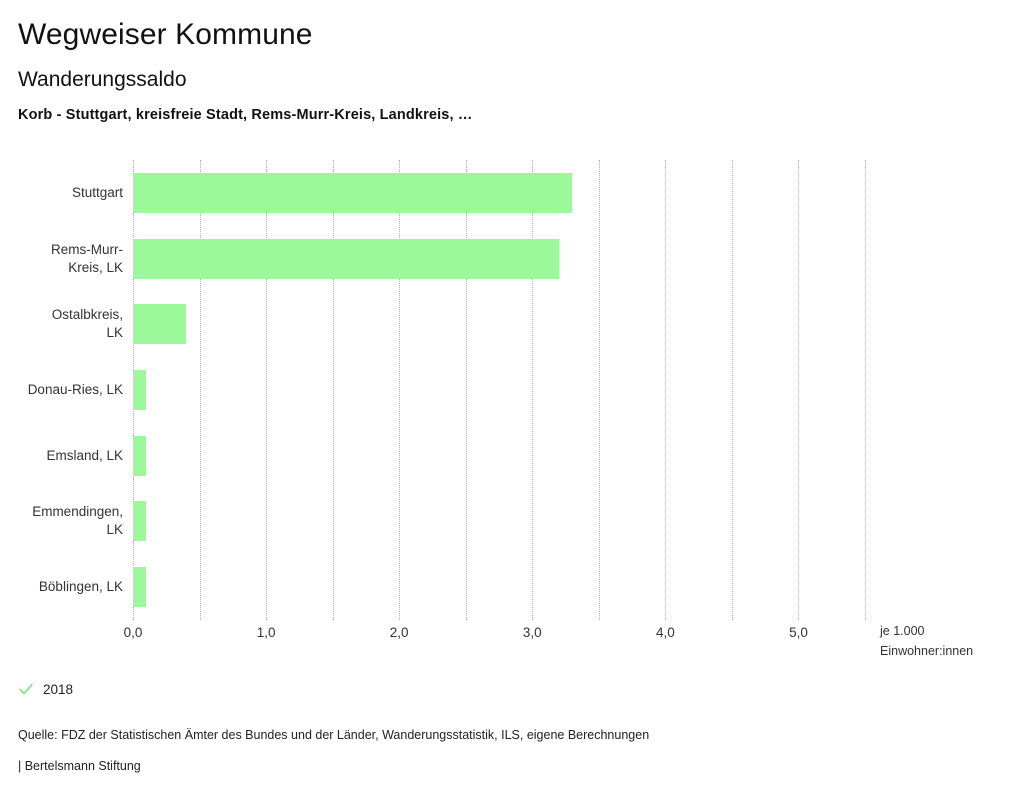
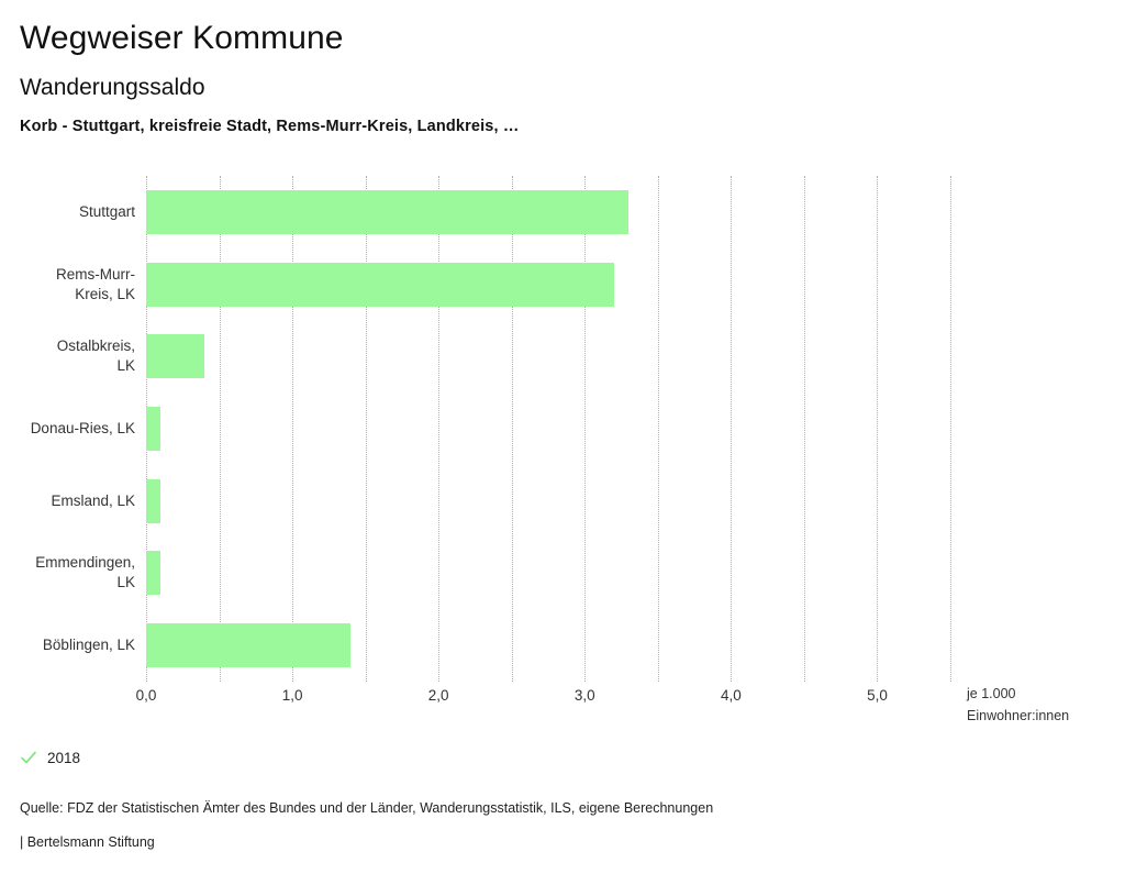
Böblingen, LK: 0,1 -> 1,4
